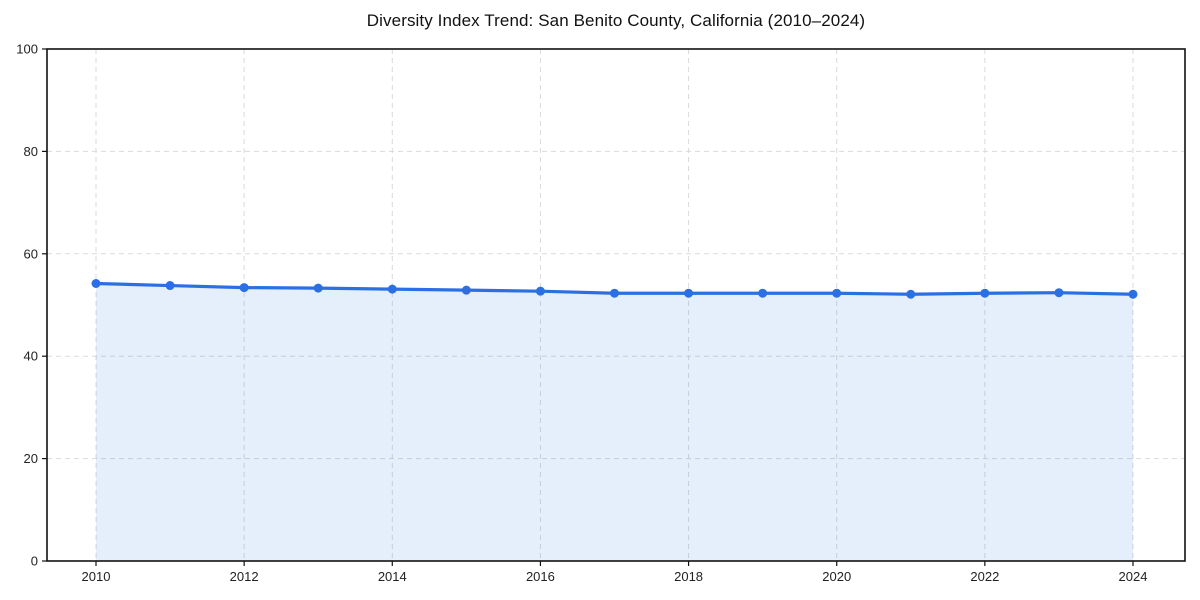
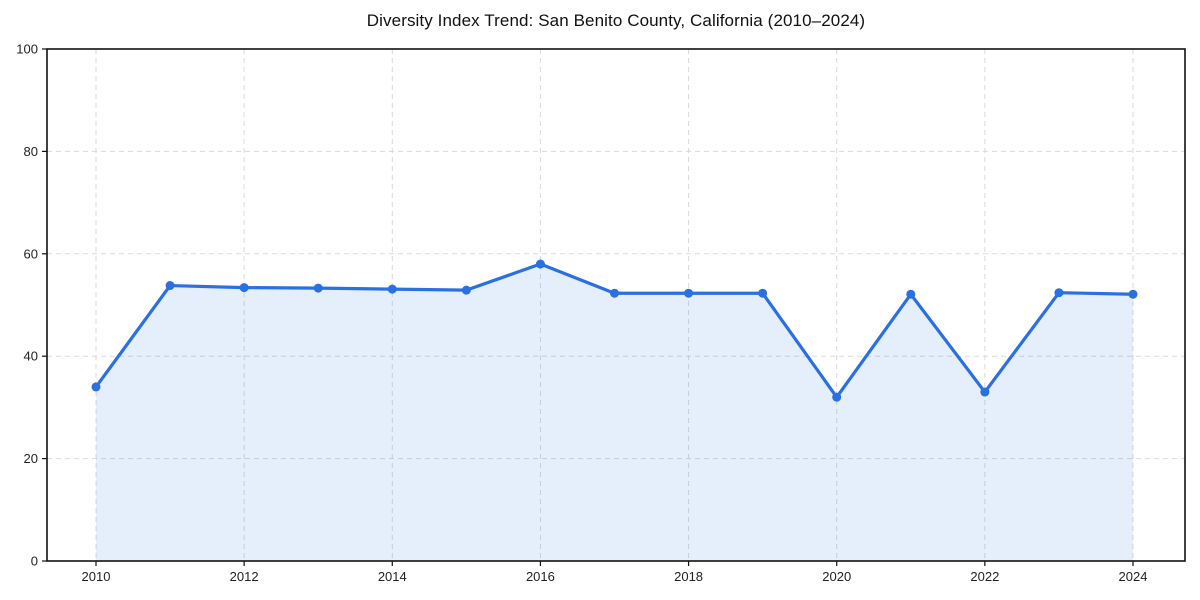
2010: 54 -> 34
2016: 53 -> 58
2020: 52 -> 32
2022: 52 -> 33
